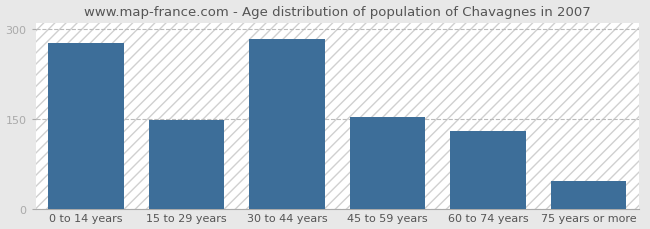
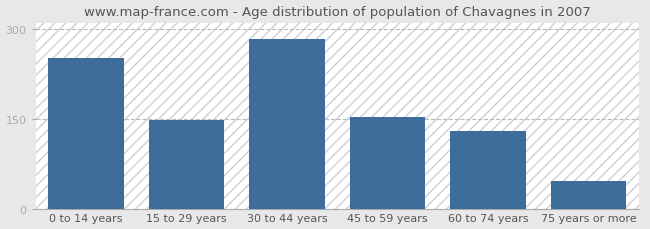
0 to 14 years: 277 -> 252
